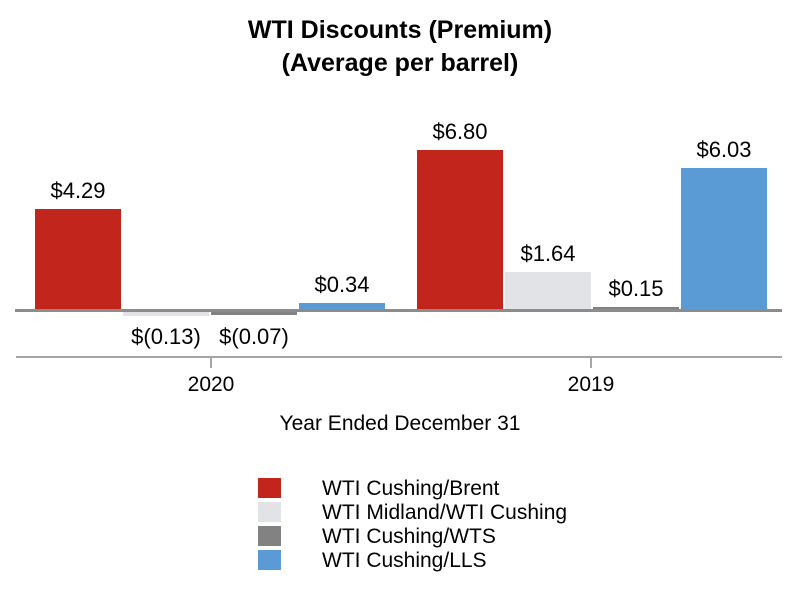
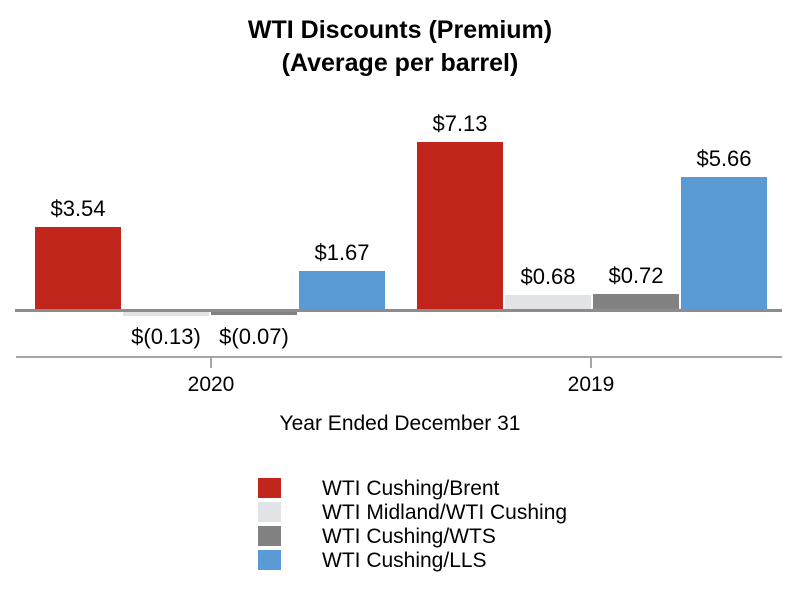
WTI Cushing/Brent/2020: $4.29 -> $3.54
WTI Cushing/LLS/2020: $0.34 -> $1.67
WTI Cushing/Brent/2019: $6.80 -> $7.13
WTI Midland/WTI Cushing/2019: $1.64 -> $0.68
WTI Cushing/WTS/2019: $0.15 -> $0.72
WTI Cushing/LLS/2019: $6.03 -> $5.66
